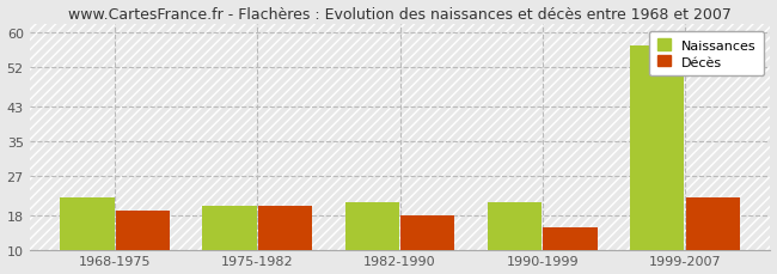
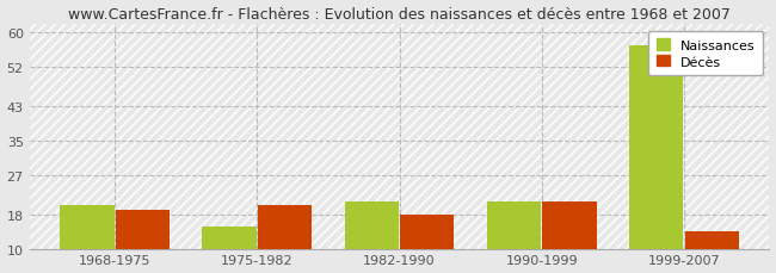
Naissances/1968-1975: 22 -> 20
Naissances/1975-1982: 20 -> 15
Décès/1990-1999: 15 -> 21
Décès/1999-2007: 22 -> 14
